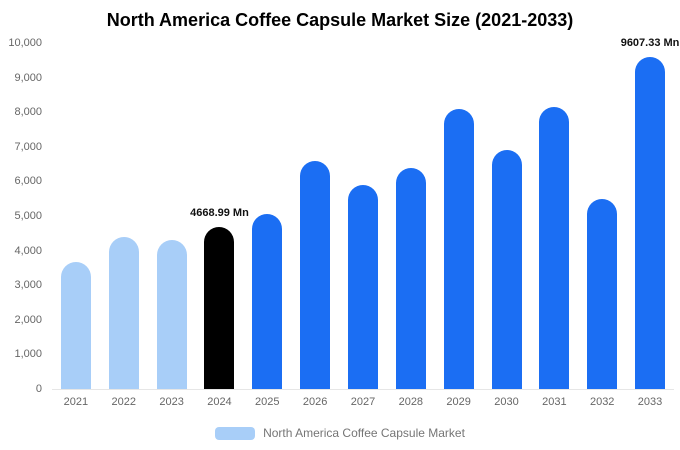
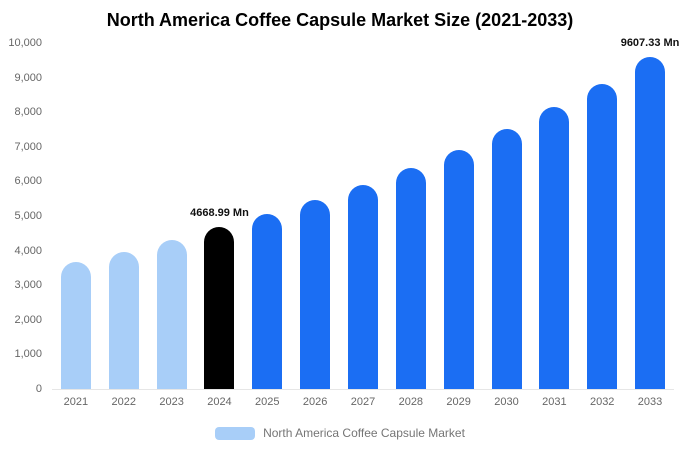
2022: 4400 -> 4000
2026: 6600 -> 5500
2029: 8100 -> 6900
2030: 6900 -> 7500
2032: 5500 -> 8800
